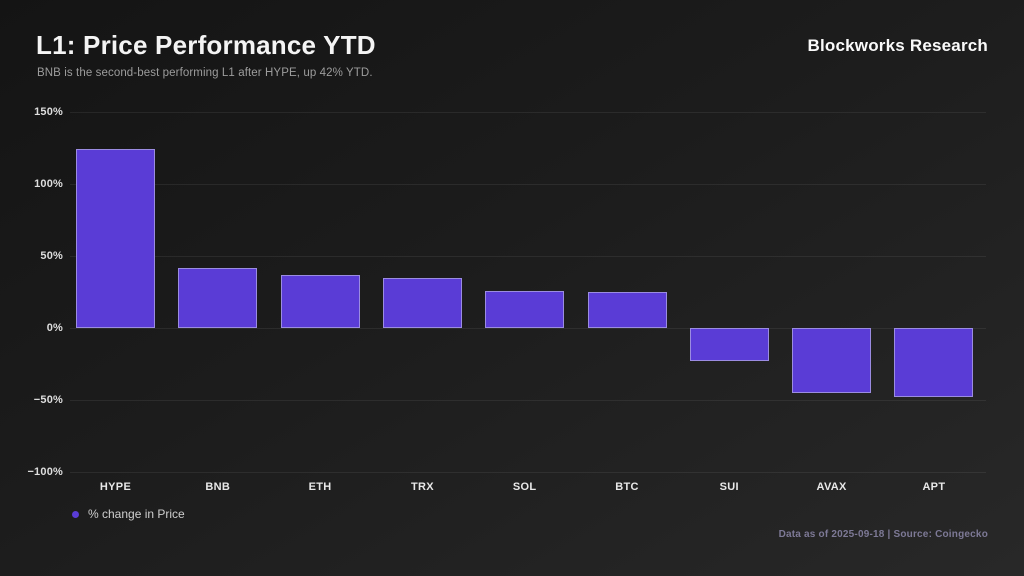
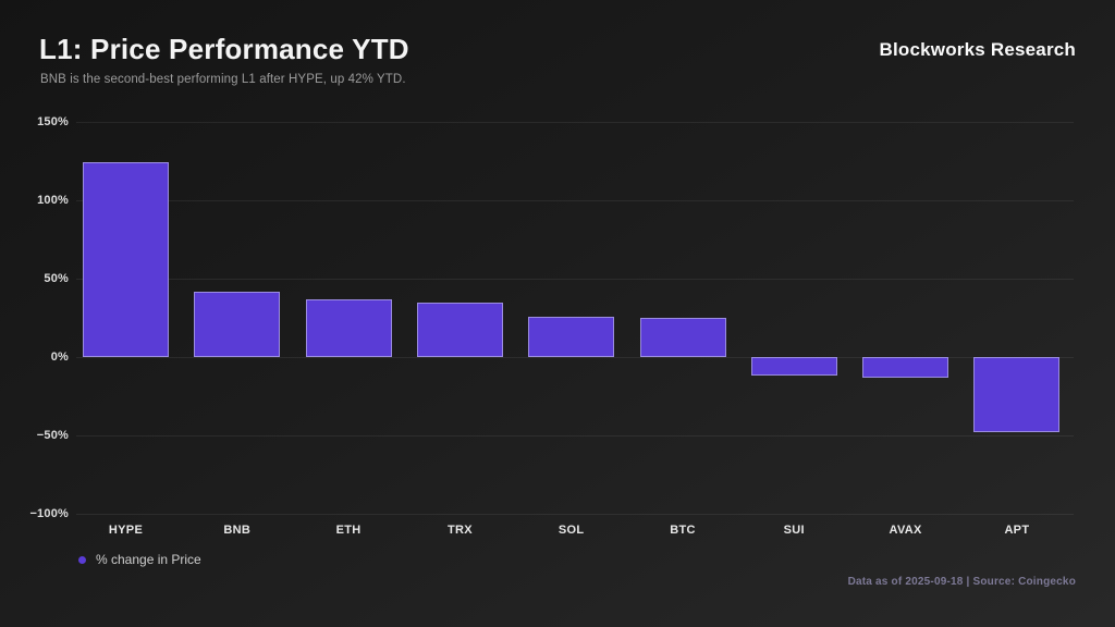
SUI: -23% -> -12%
AVAX: -45% -> -13%
